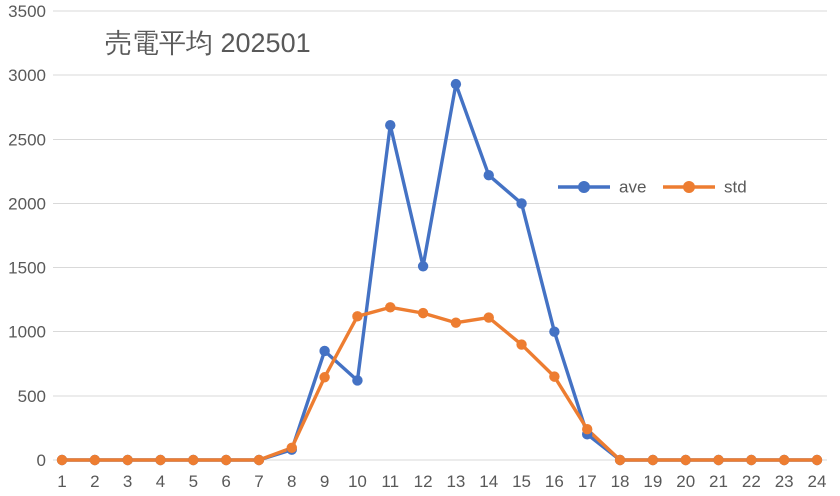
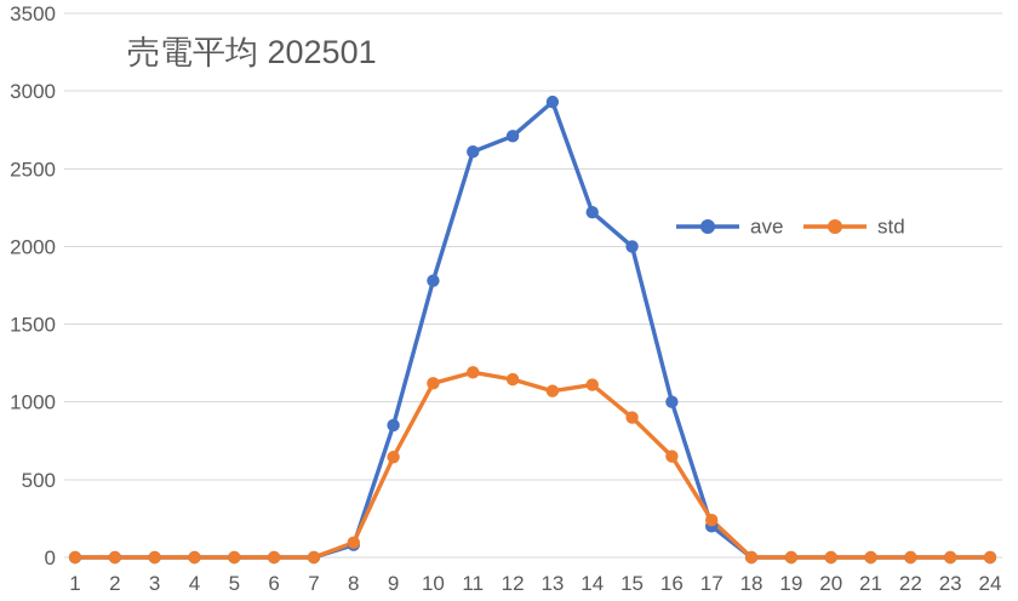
ave/10: 620 -> 1780
ave/12: 1510 -> 2710
